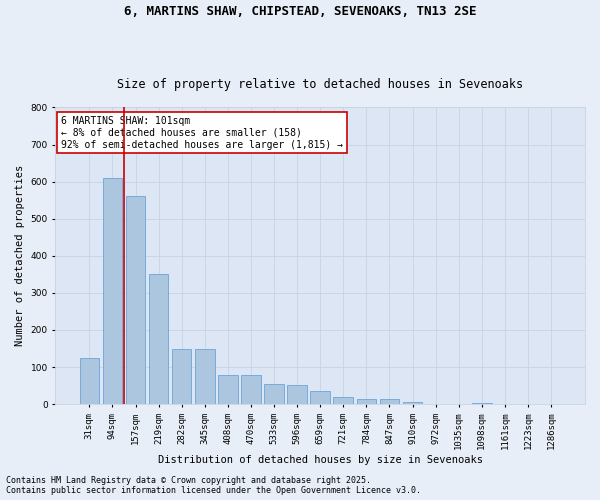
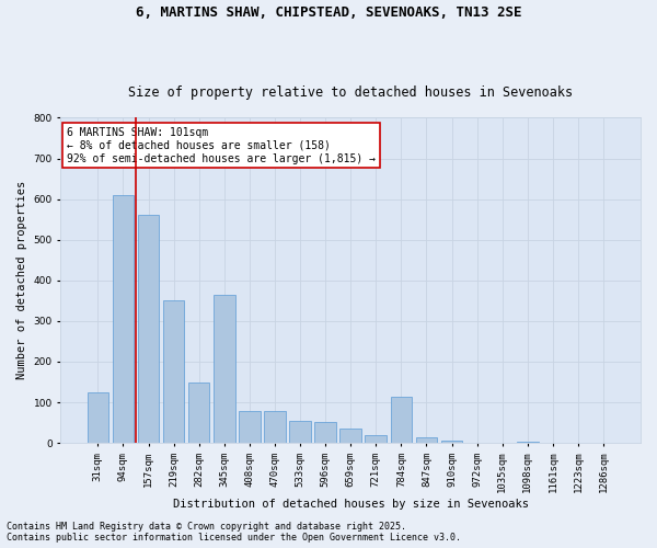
345sqm: 148 -> 365
784sqm: 15 -> 115
